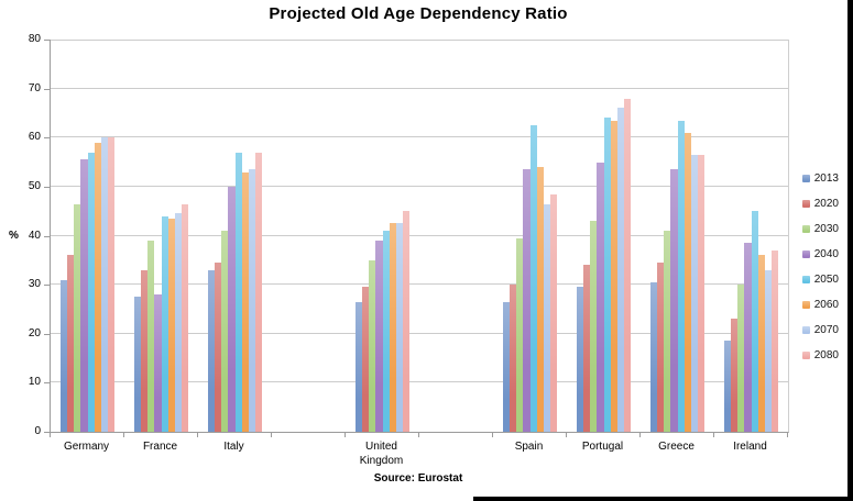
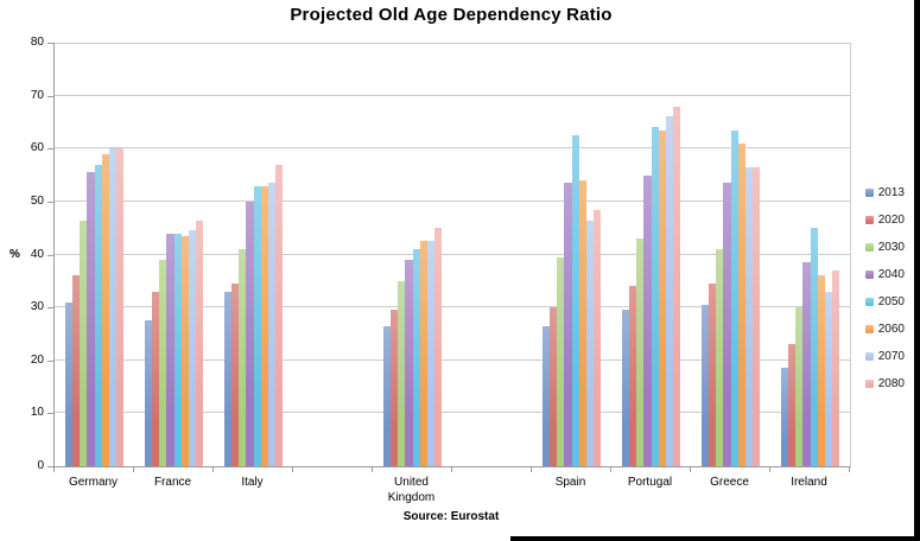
2040/France: 28 -> 44
2050/Italy: 57 -> 53
